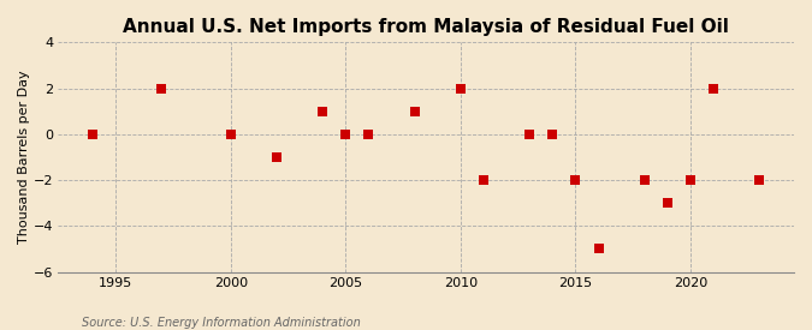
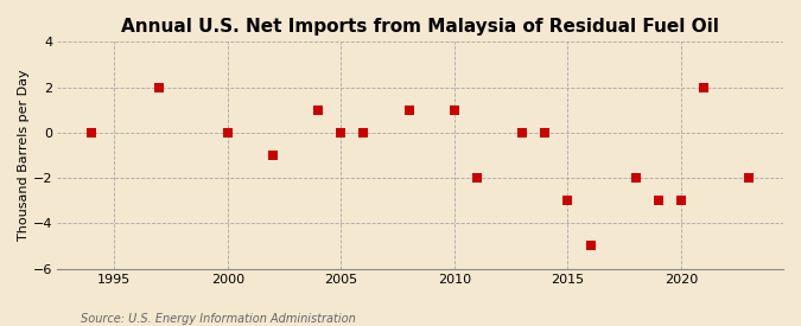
2010: 2 -> 1
2015: -2 -> -3
2020: -2 -> -3
